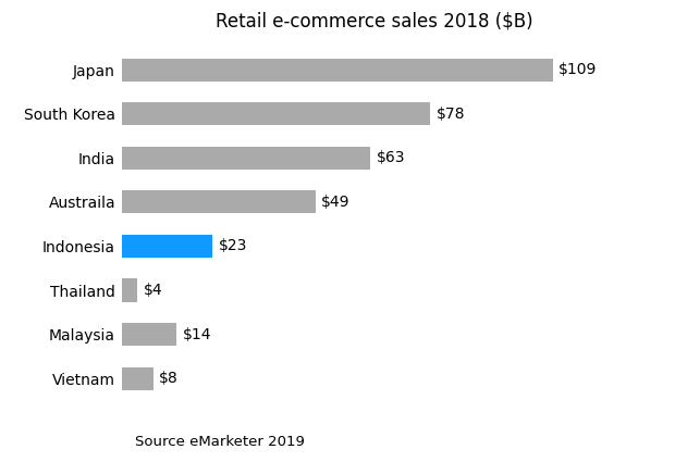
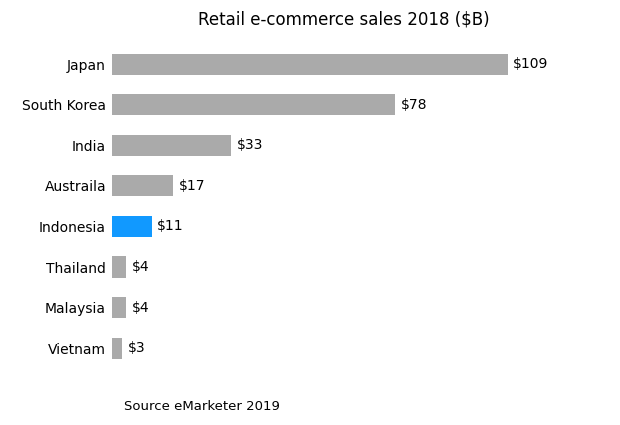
India: $63 -> $33
Austraila: $49 -> $17
Indonesia: $23 -> $11
Malaysia: $14 -> $4
Vietnam: $8 -> $3
